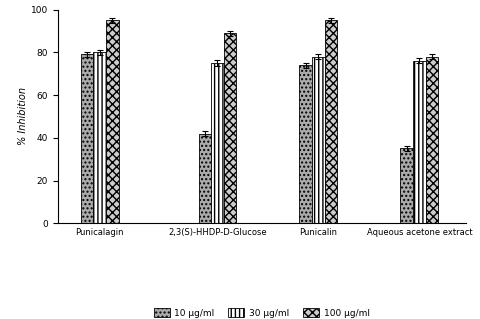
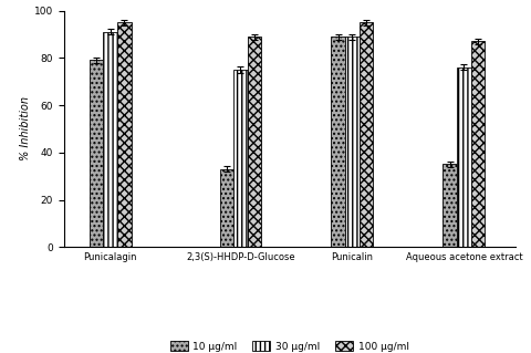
30 µg/ml/Punicalagin: 80 -> 91
10 µg/ml/2,3(S)-HHDP-D-Glucose: 42 -> 33
10 µg/ml/Punicalin: 74 -> 89
30 µg/ml/Punicalin: 78 -> 89
100 µg/ml/Aqueous acetone extract: 78 -> 87
